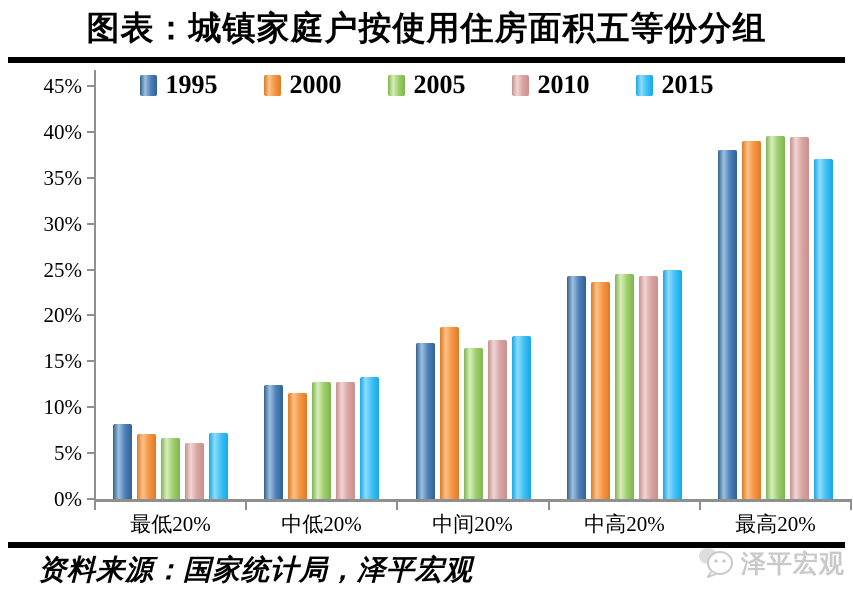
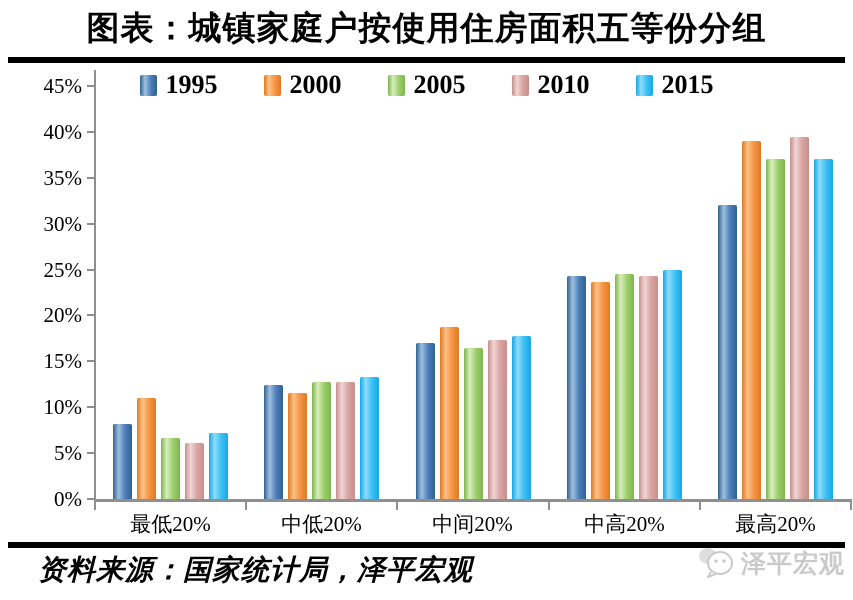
2000/最低20%: 7% -> 11%
1995/最高20%: 38% -> 32%
2005/最高20%: 40% -> 37%
